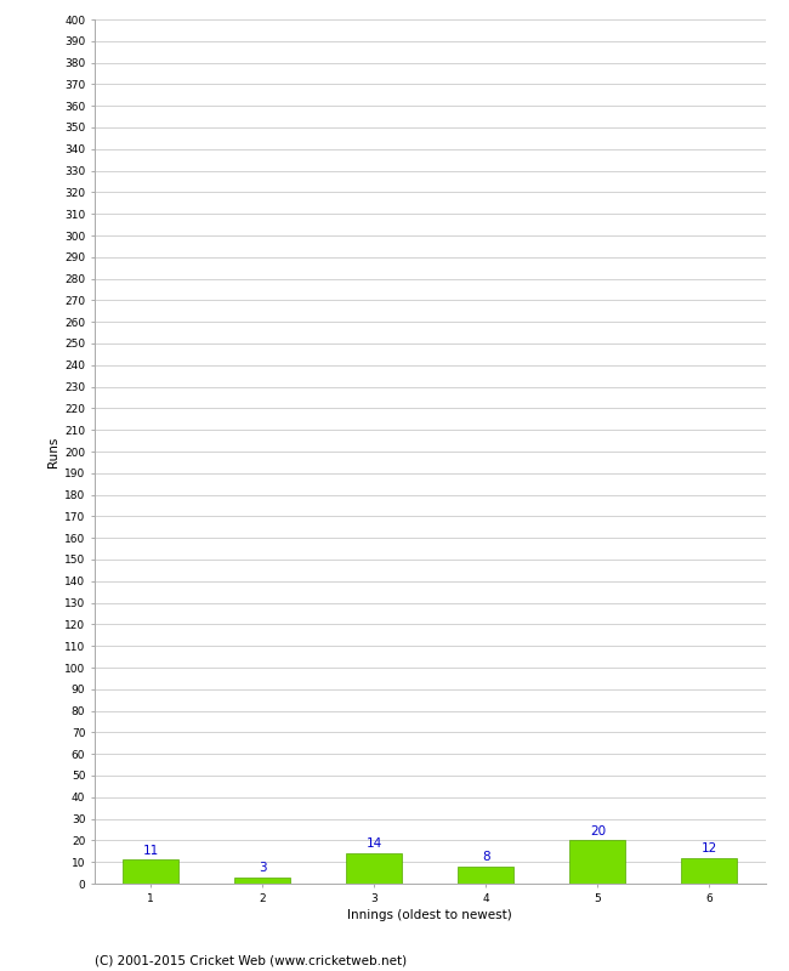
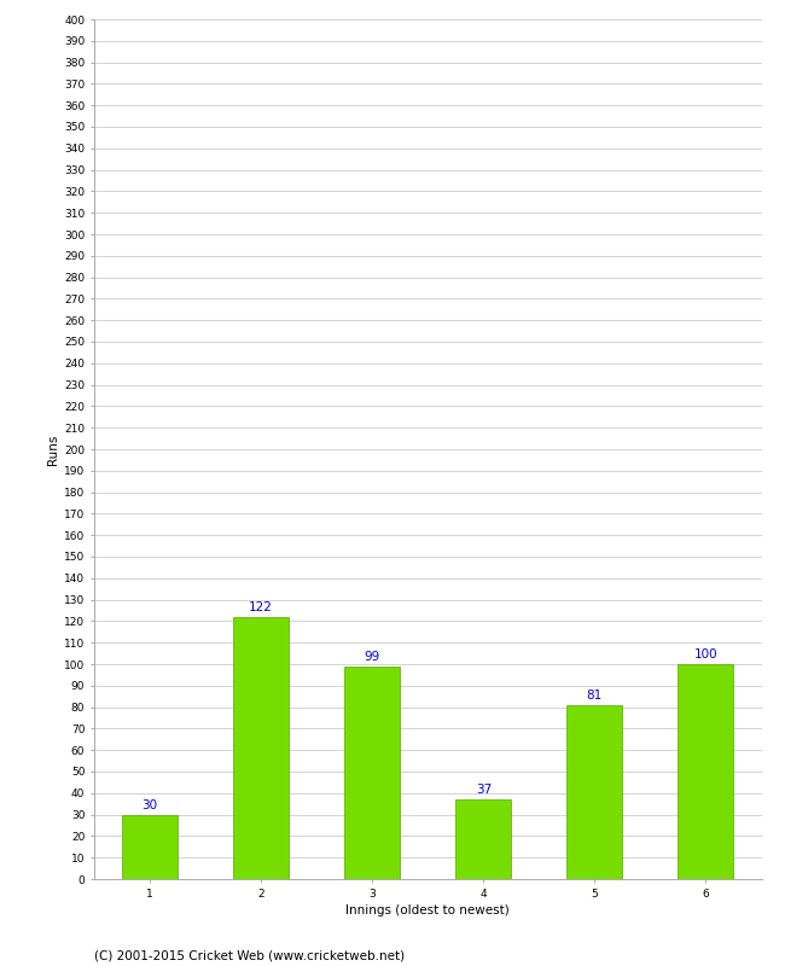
1: 11 -> 30
2: 3 -> 122
3: 14 -> 99
4: 8 -> 37
5: 20 -> 81
6: 12 -> 100
